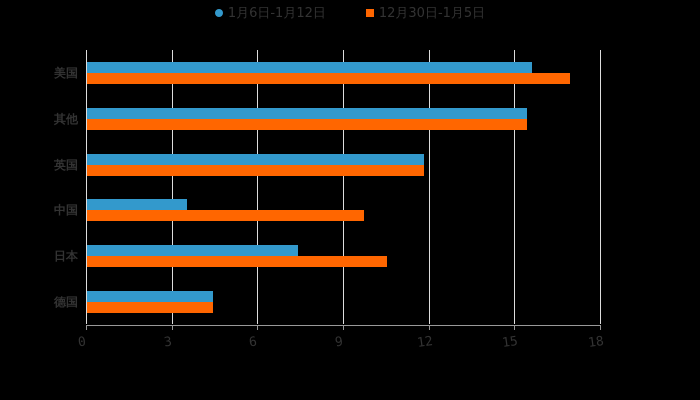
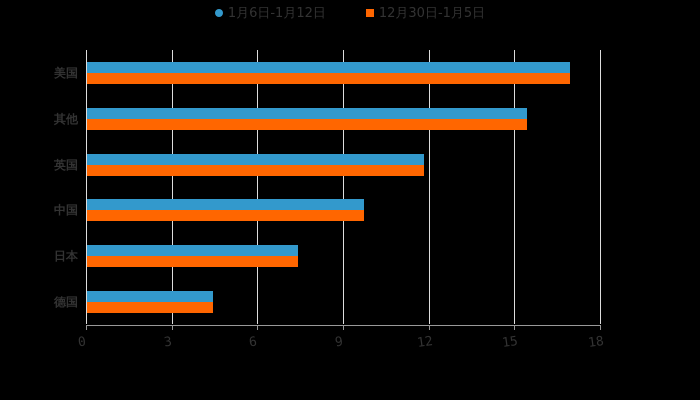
1月6日-1月12日/美国: 15.6 -> 16.9
1月6日-1月12日/中国: 3.5 -> 9.7
12月30日-1月5日/日本: 10.5 -> 7.4
